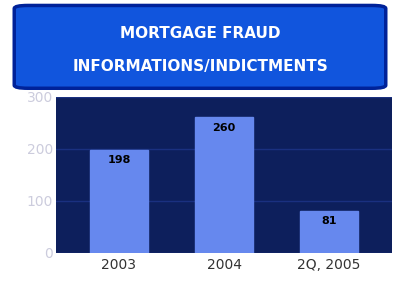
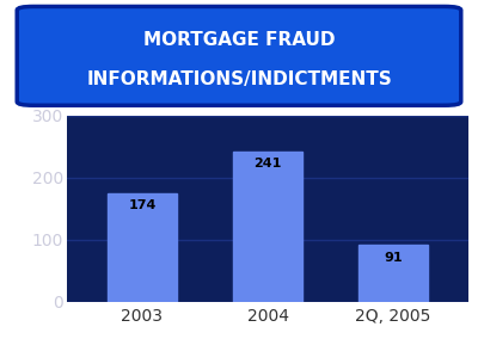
2003: 198 -> 174
2004: 260 -> 241
2Q, 2005: 81 -> 91
